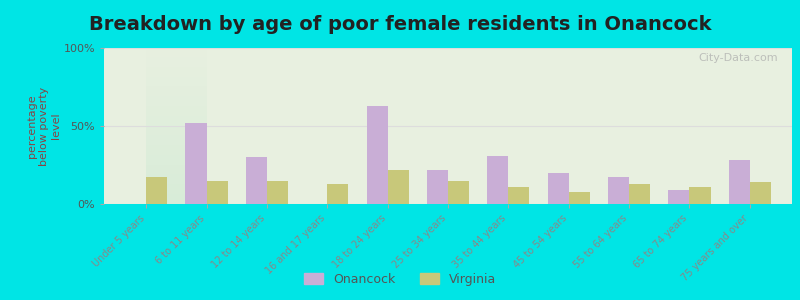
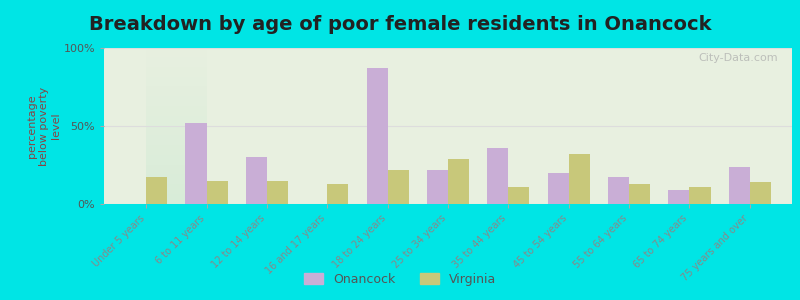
Onancock/18 to 24 years: 63% -> 87%
Virginia/25 to 34 years: 15% -> 29%
Onancock/35 to 44 years: 31% -> 36%
Virginia/45 to 54 years: 8% -> 32%
Onancock/75 years and over: 28% -> 24%
